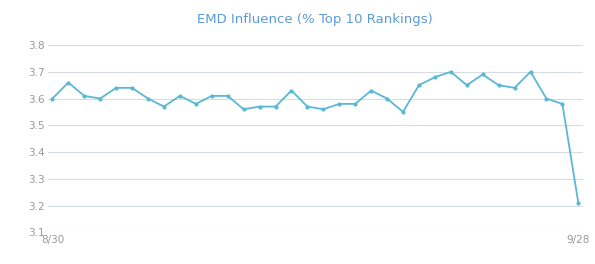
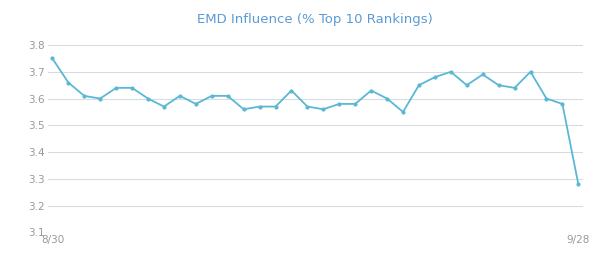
8/30: 3.60 -> 3.75
9/28: 3.21 -> 3.28
